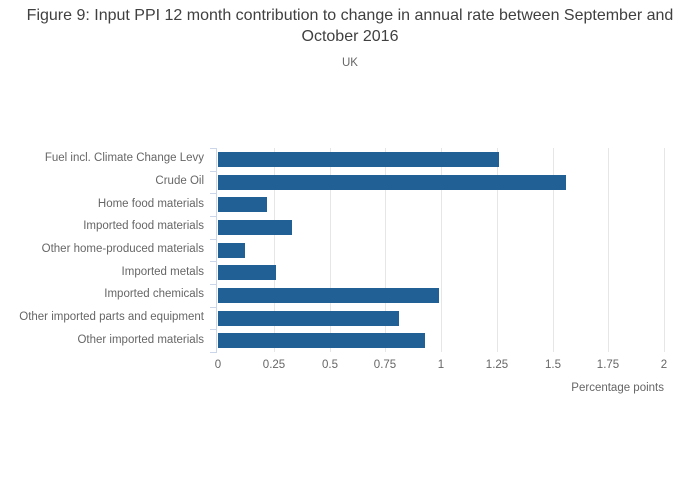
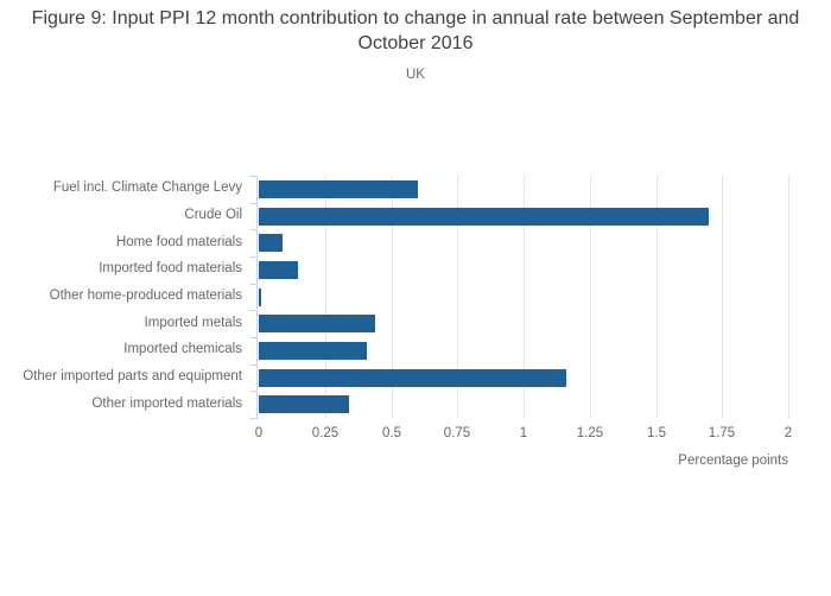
Fuel incl. Climate Change Levy: 1.26 -> 0.60
Crude Oil: 1.56 -> 1.70
Home food materials: 0.22 -> 0.09
Imported food materials: 0.33 -> 0.15
Other home-produced materials: 0.12 -> 0.01
Imported metals: 0.26 -> 0.44
Imported chemicals: 0.99 -> 0.41
Other imported parts and equipment: 0.81 -> 1.16
Other imported materials: 0.93 -> 0.34
